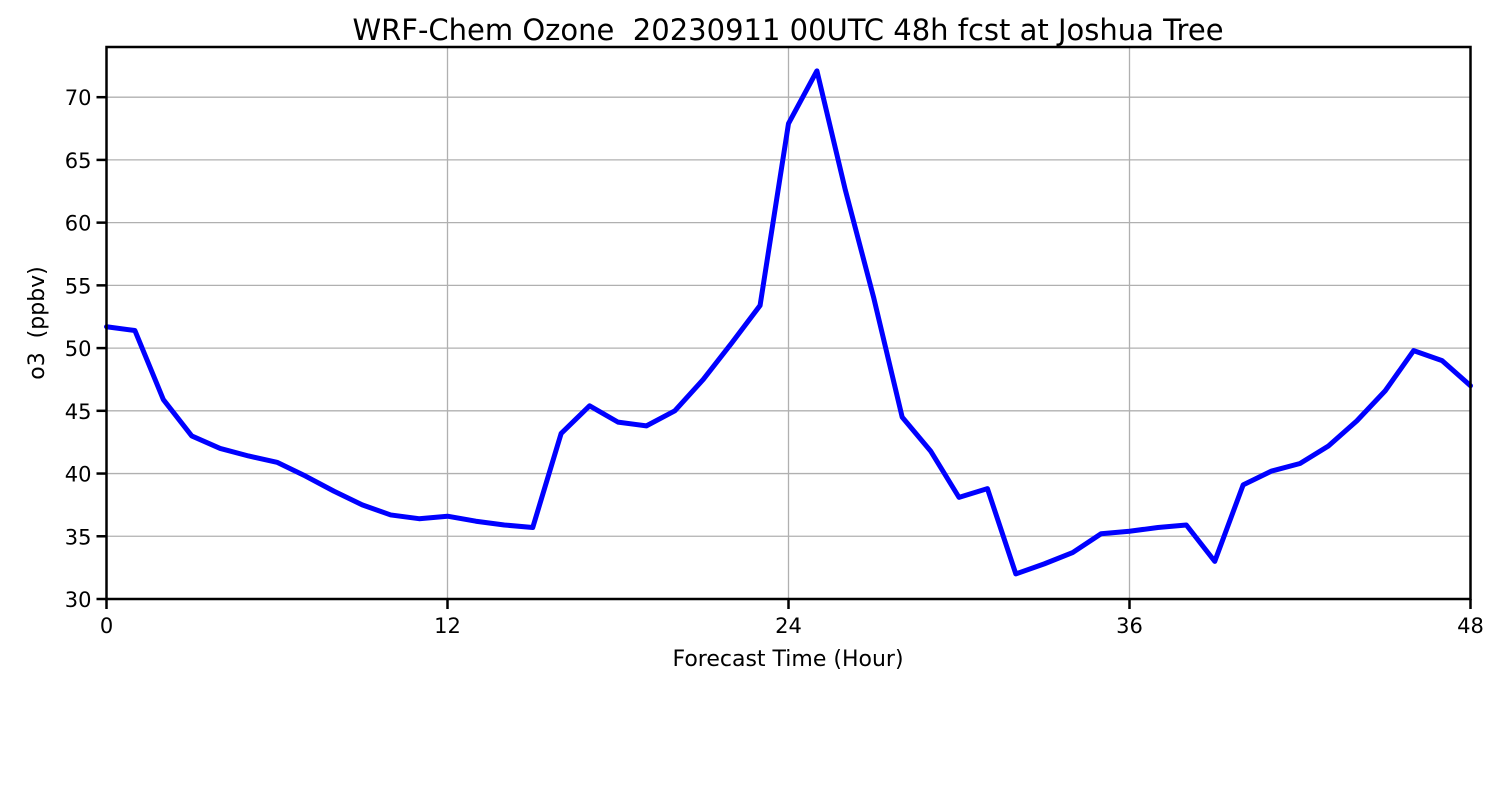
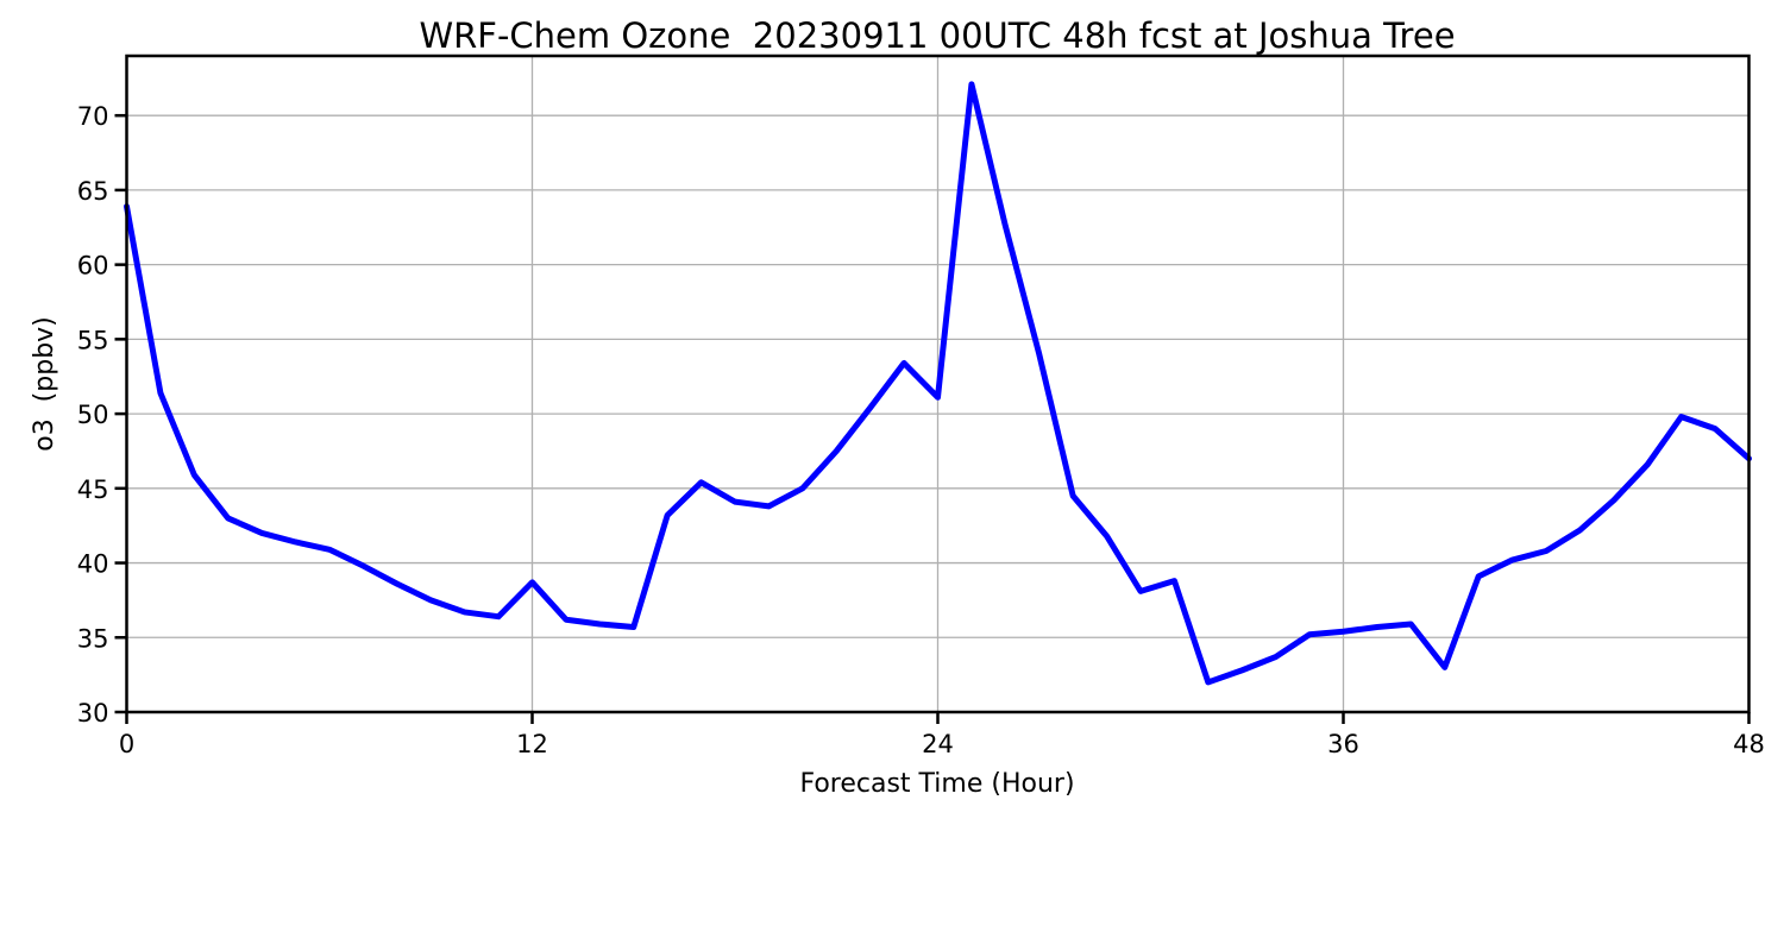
0: 51.7 -> 63.9
12: 36.6 -> 38.7
24: 67.9 -> 51.1
